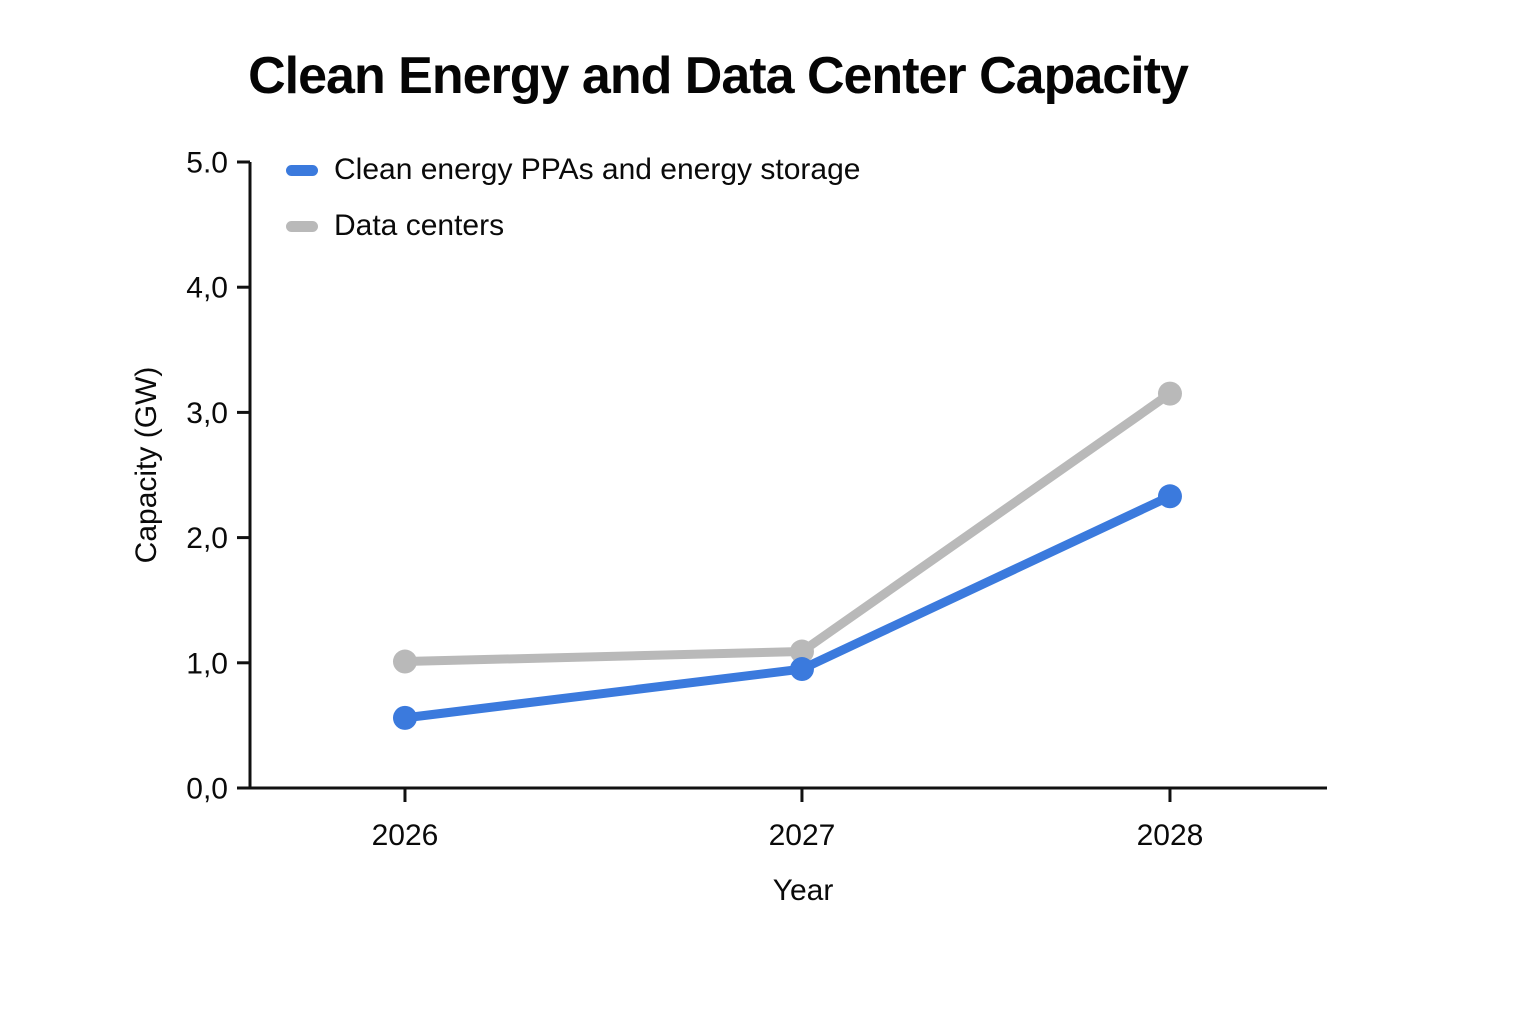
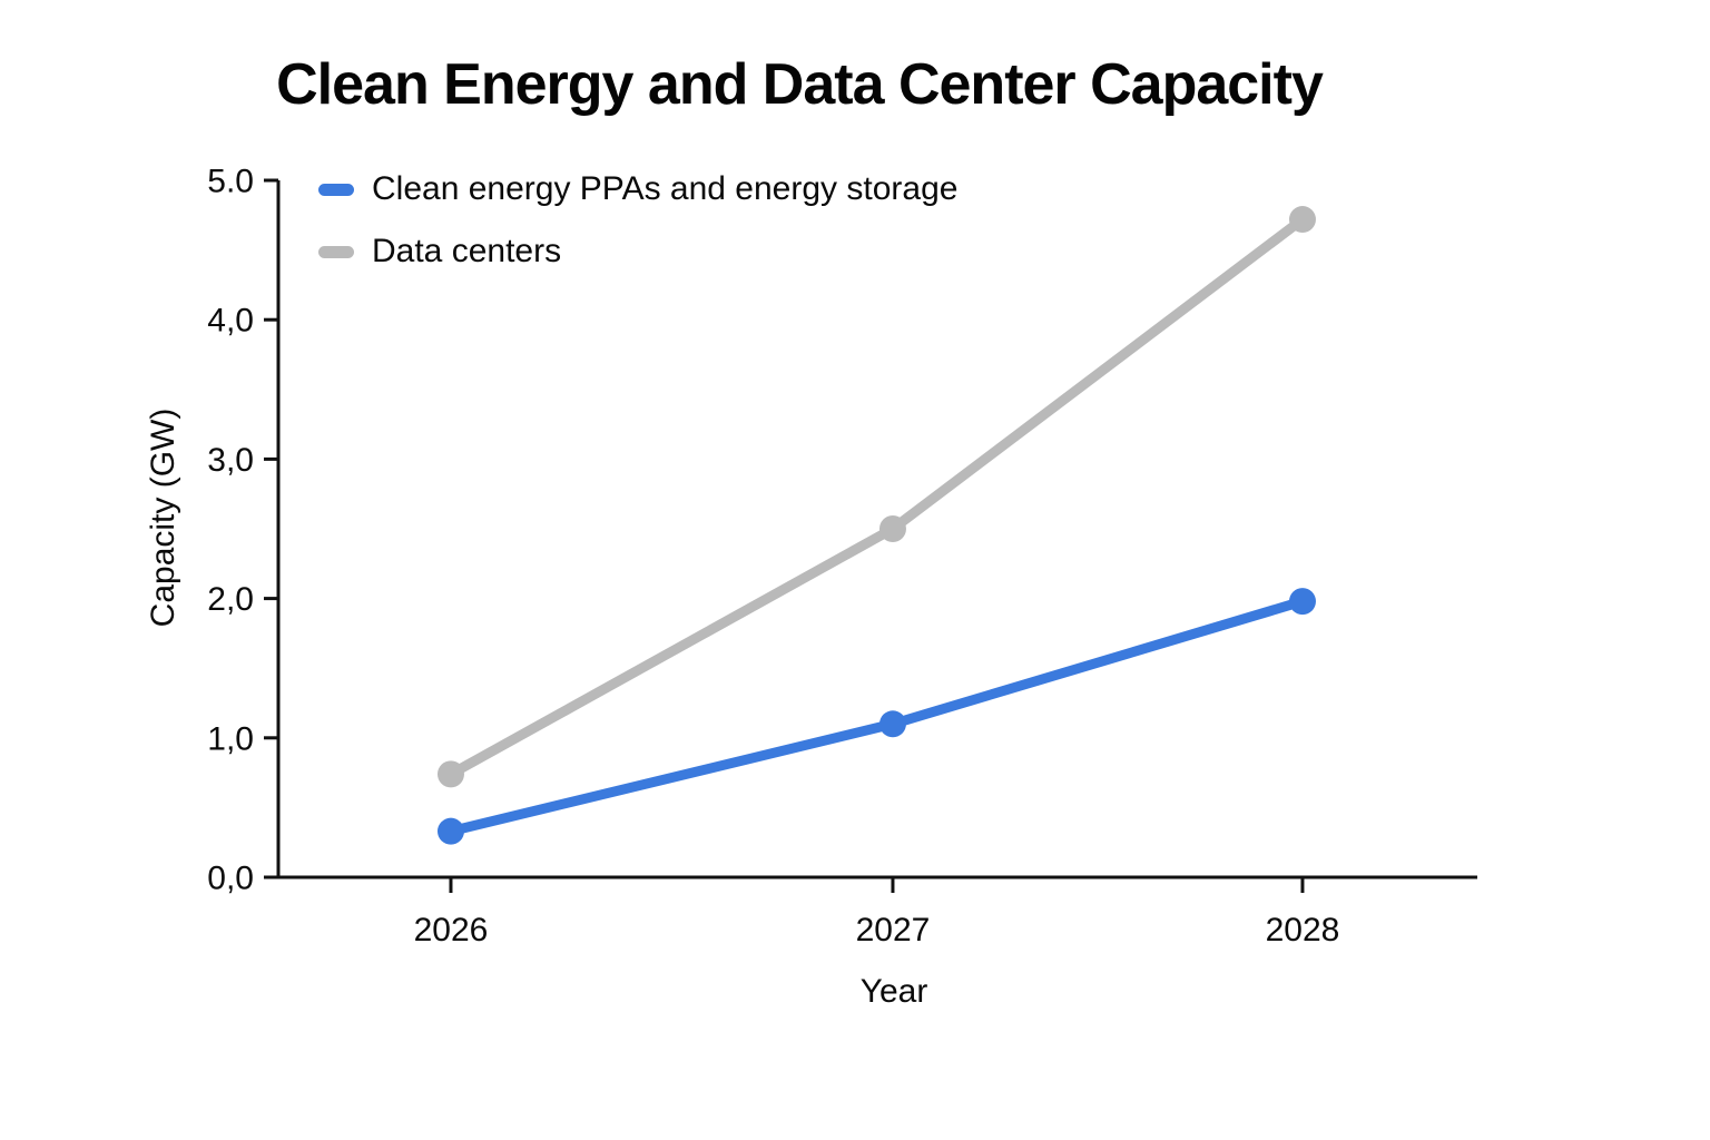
Clean energy PPAs and energy storage/2026: 0,56 -> 0,33
Data centers/2026: 1,01 -> 0,74
Clean energy PPAs and energy storage/2027: 0,95 -> 1,10
Data centers/2027: 1,09 -> 2,50
Clean energy PPAs and energy storage/2028: 2,33 -> 1,98
Data centers/2028: 3,15 -> 4,72
